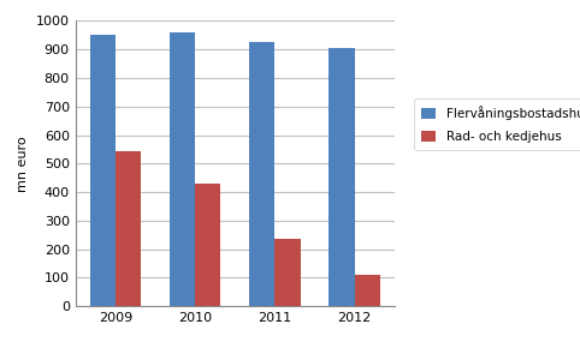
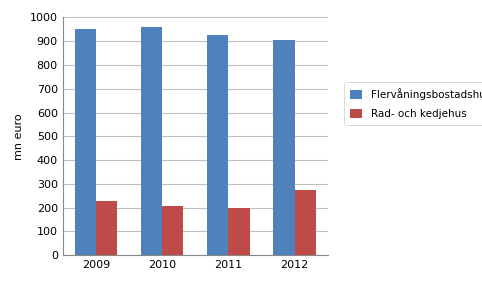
Rad- och kedjehus/2009: 545 -> 228
Rad- och kedjehus/2010: 430 -> 205
Rad- och kedjehus/2011: 235 -> 198
Rad- och kedjehus/2012: 110 -> 275
